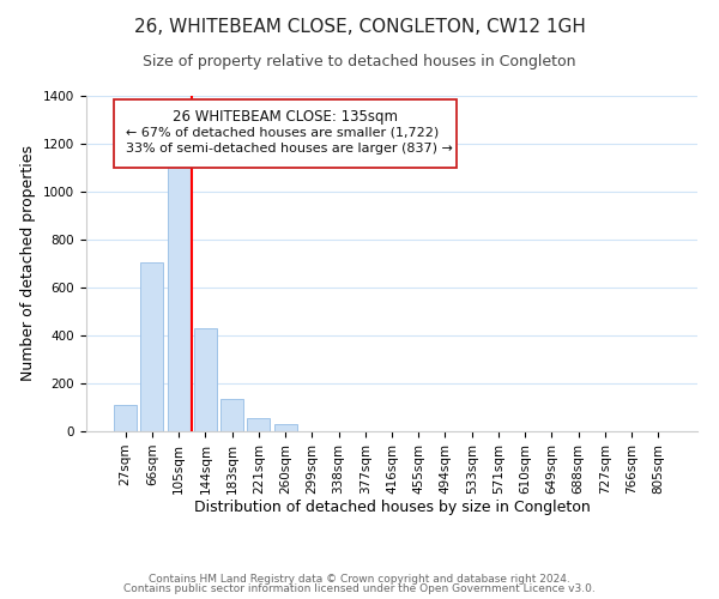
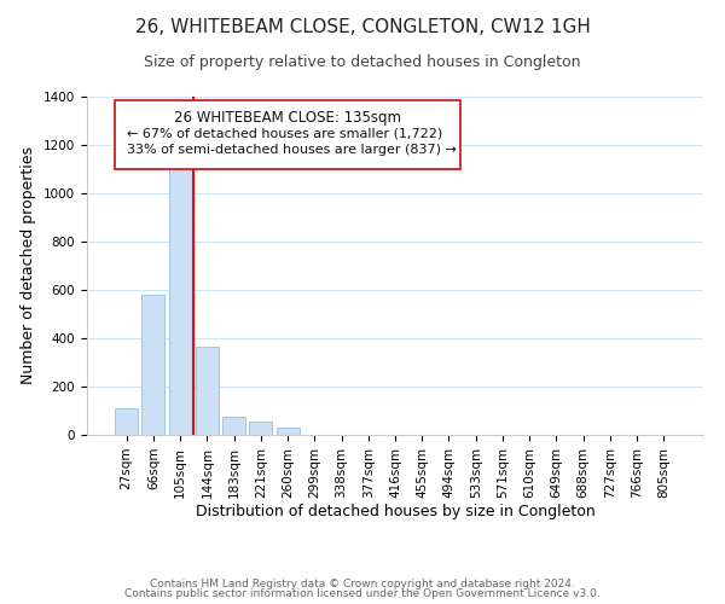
66sqm: 705 -> 580
144sqm: 430 -> 365
183sqm: 135 -> 75
